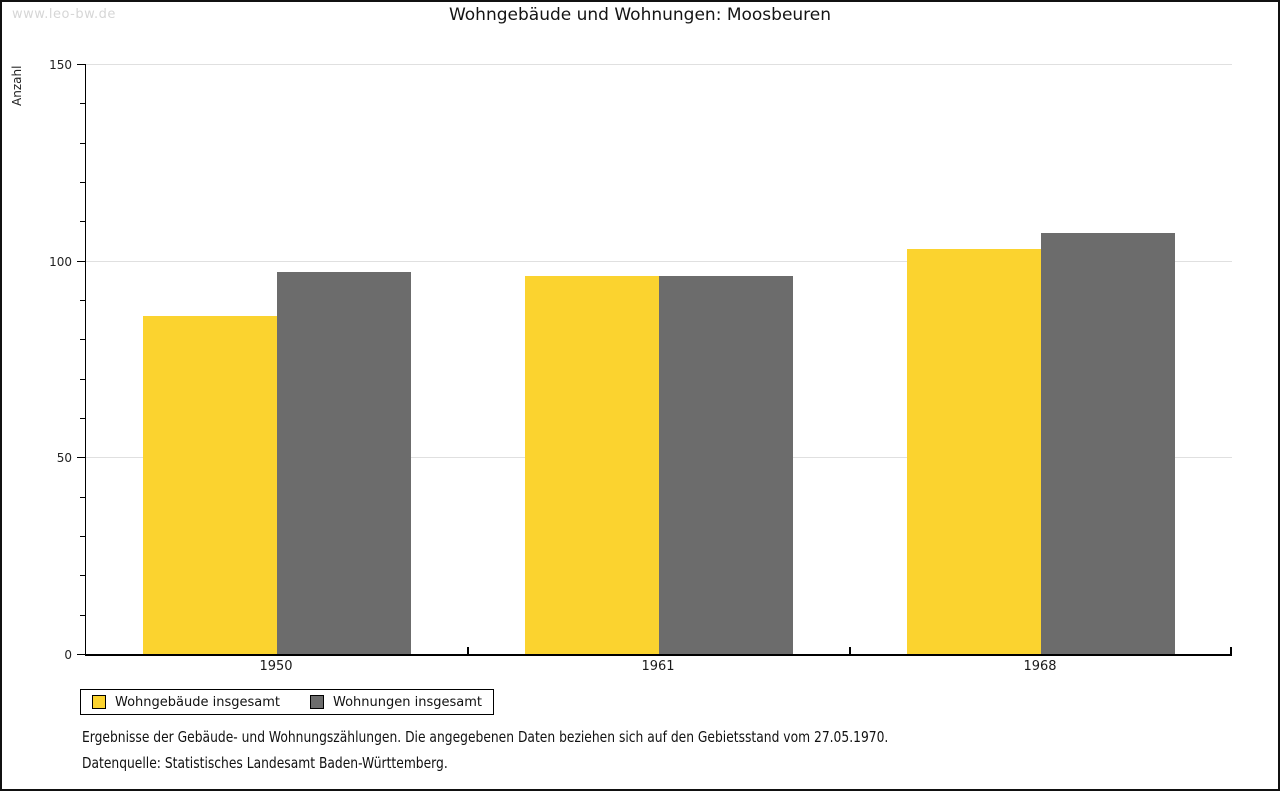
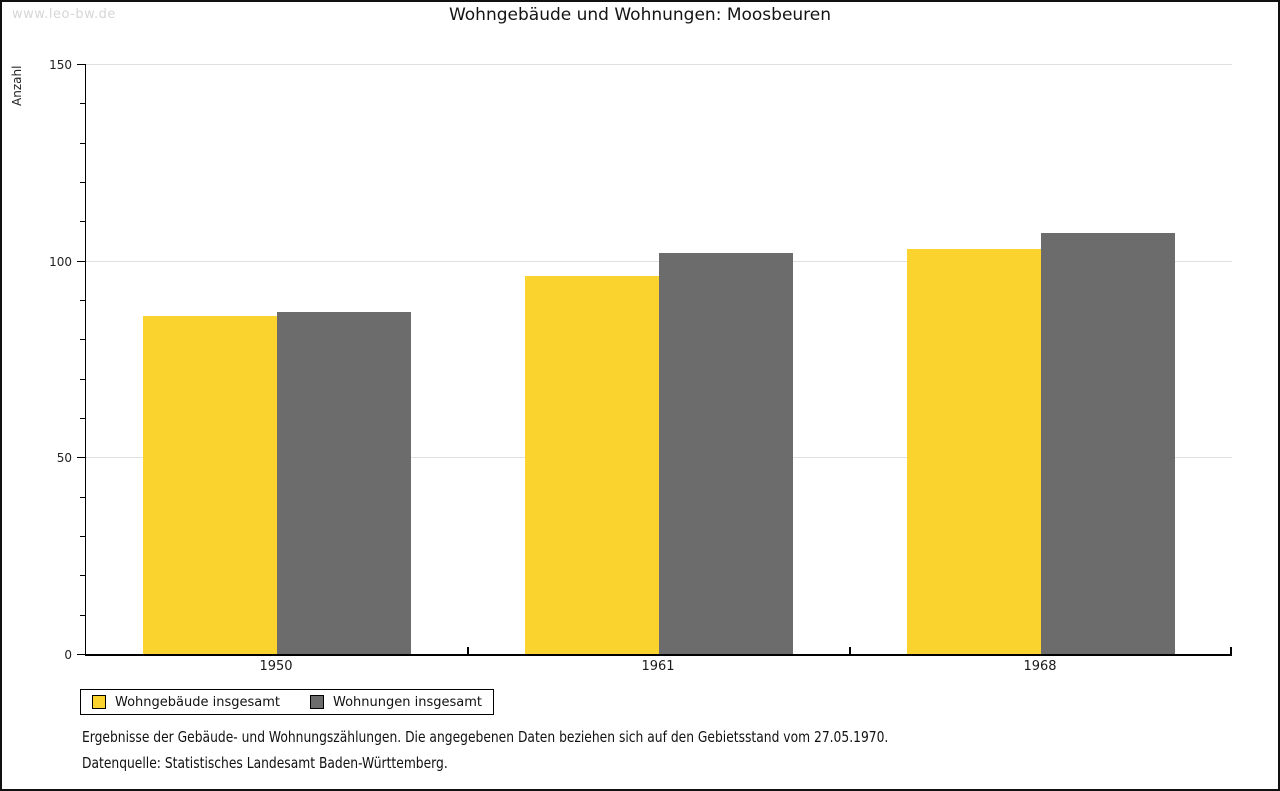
Wohnungen insgesamt/1950: 97 -> 87
Wohnungen insgesamt/1961: 96 -> 102
